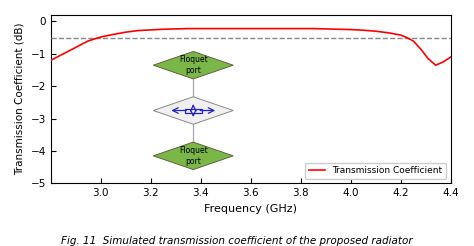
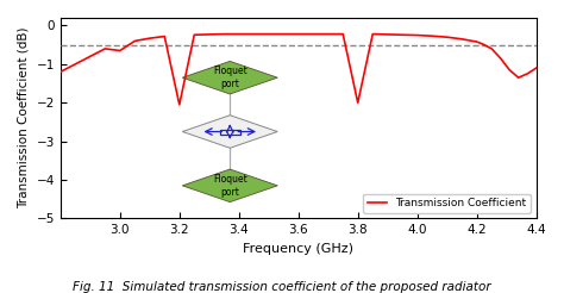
3.0: -0.48 -> -0.65
3.2: -0.26 -> -2.05
3.8: -0.22 -> -2.00
